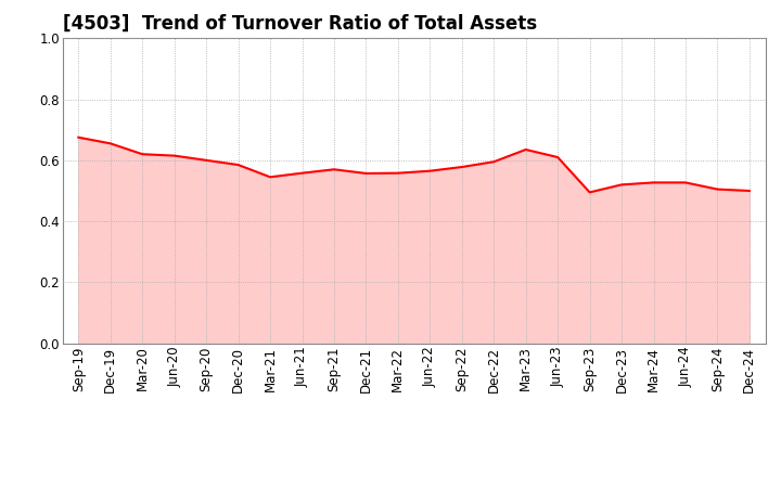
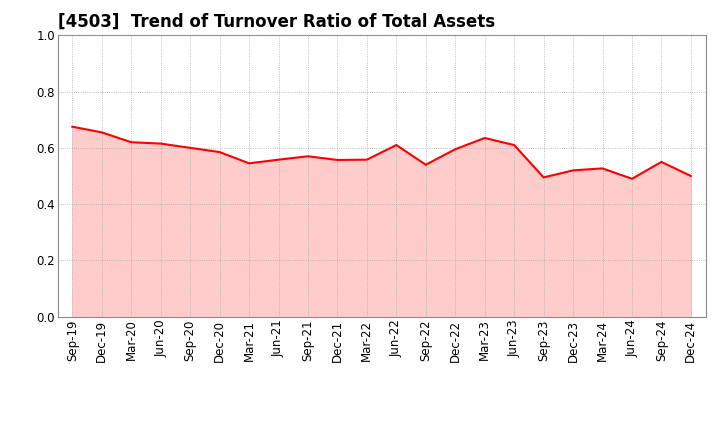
Jun-22: 0.565 -> 0.610
Sep-22: 0.578 -> 0.540
Jun-24: 0.527 -> 0.490
Sep-24: 0.505 -> 0.550
